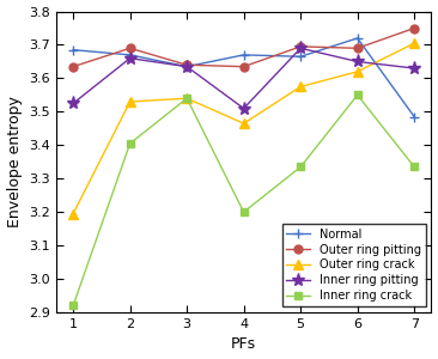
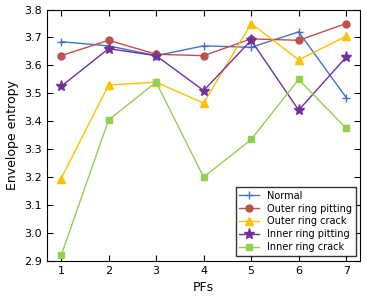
Outer ring crack/5: 3.575 -> 3.750
Inner ring pitting/6: 3.650 -> 3.440
Inner ring crack/7: 3.335 -> 3.375
